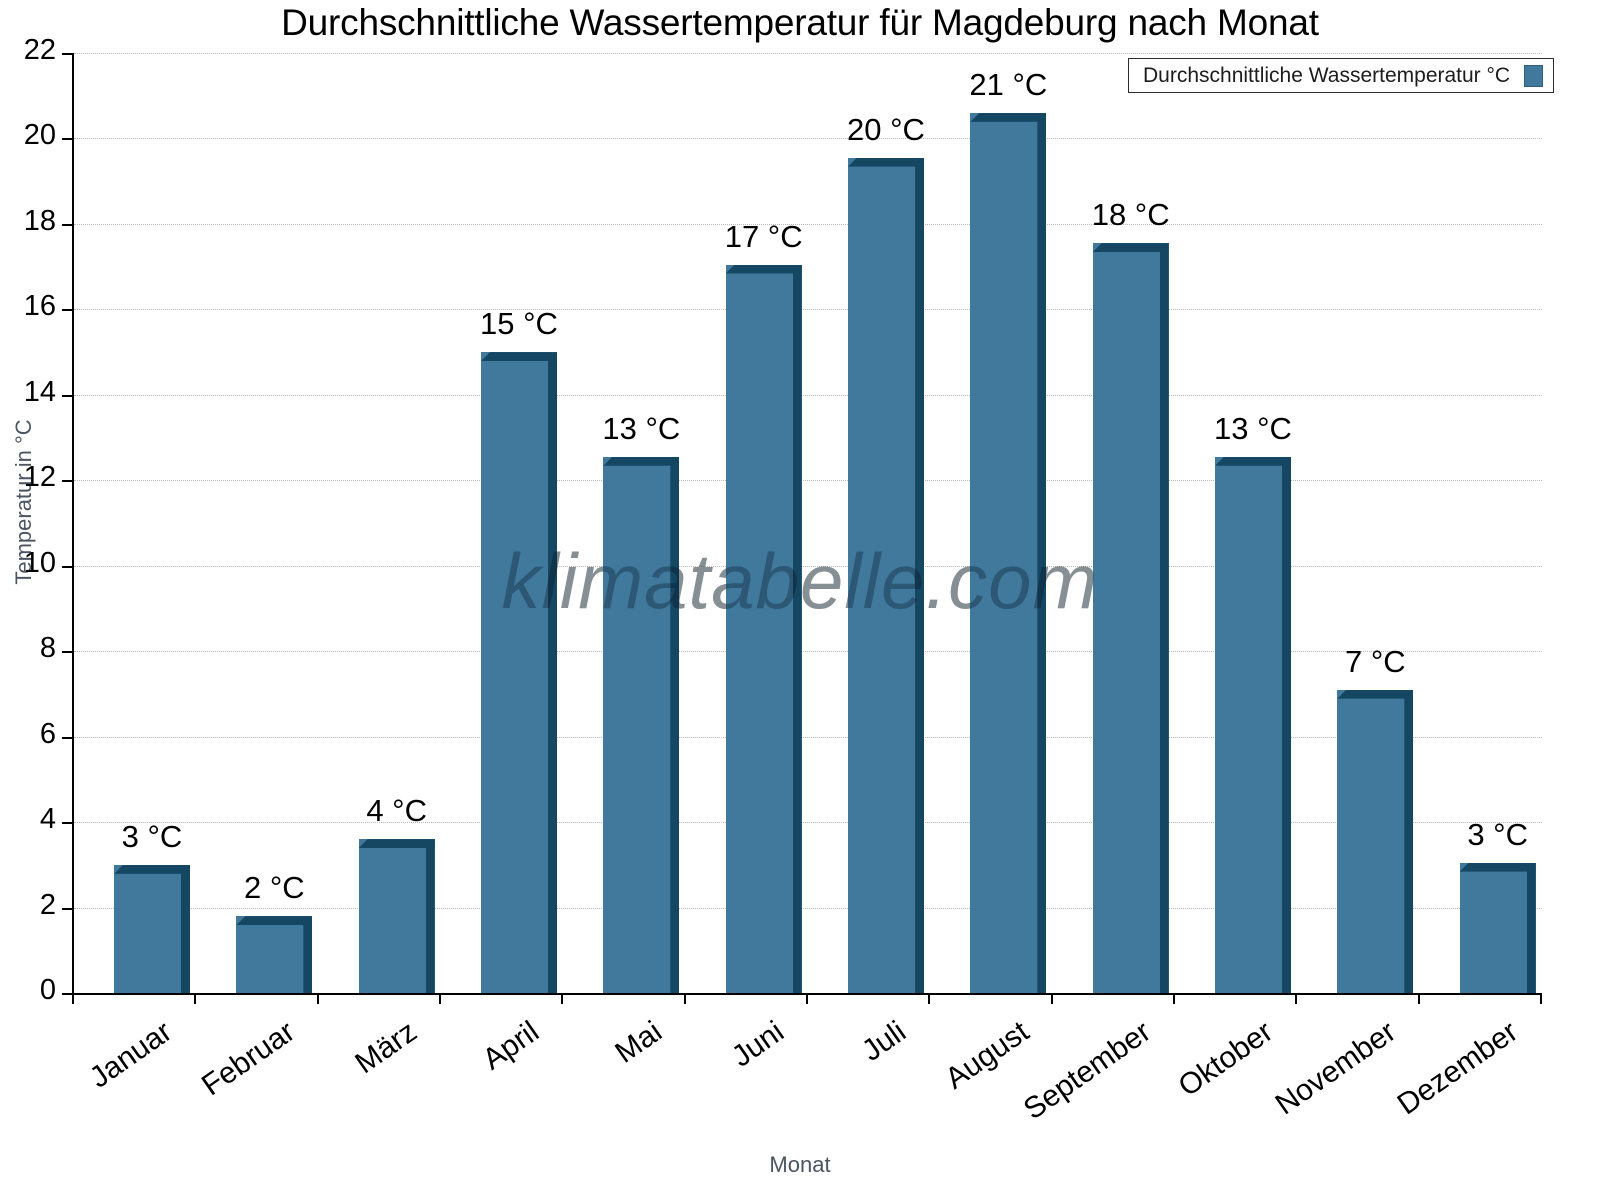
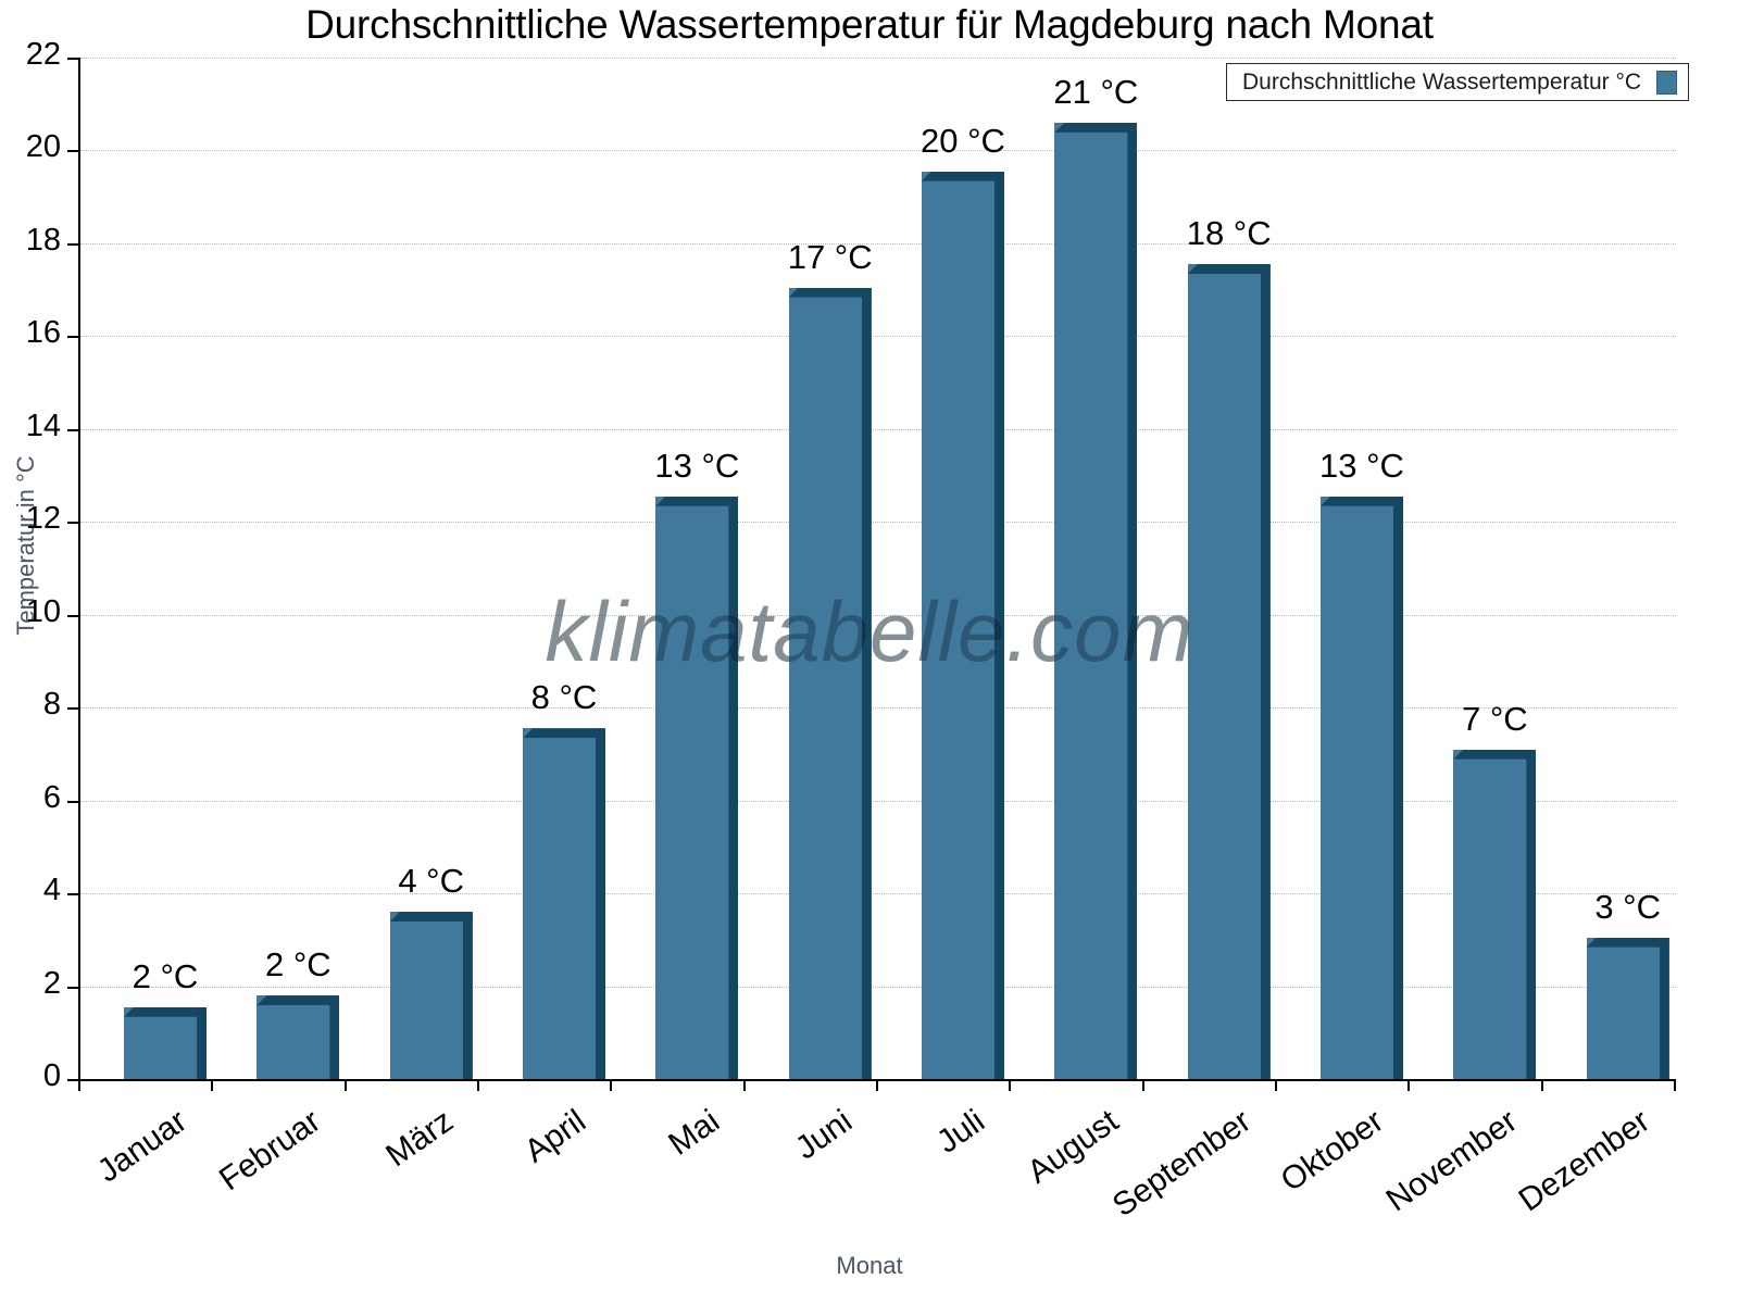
Januar: 3 -> 2
April: 15 -> 8
